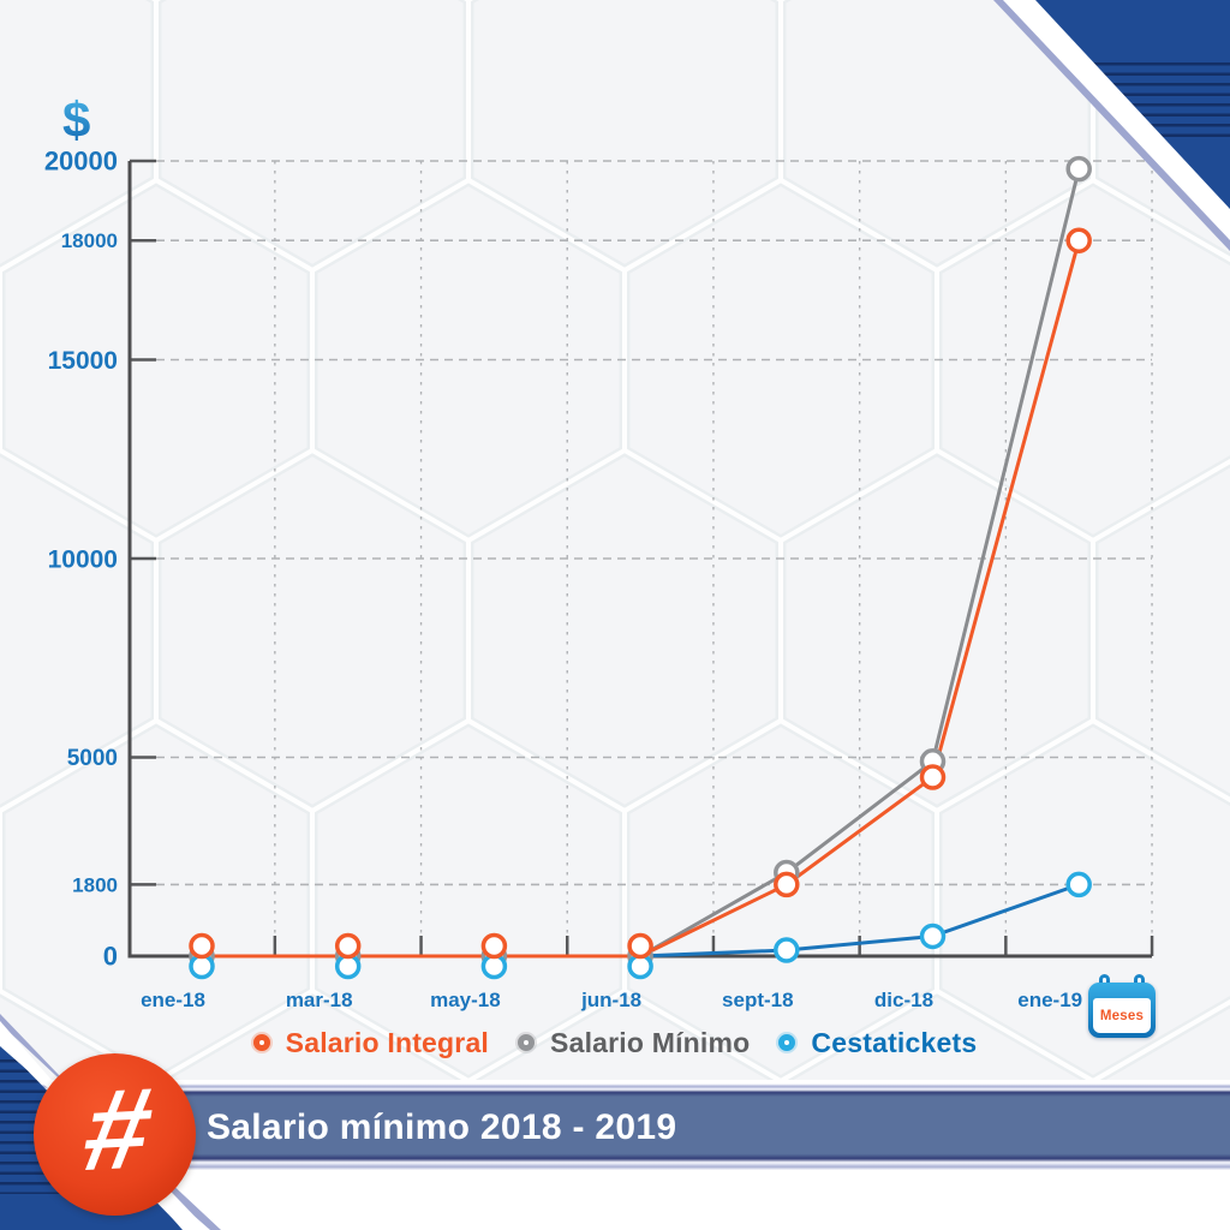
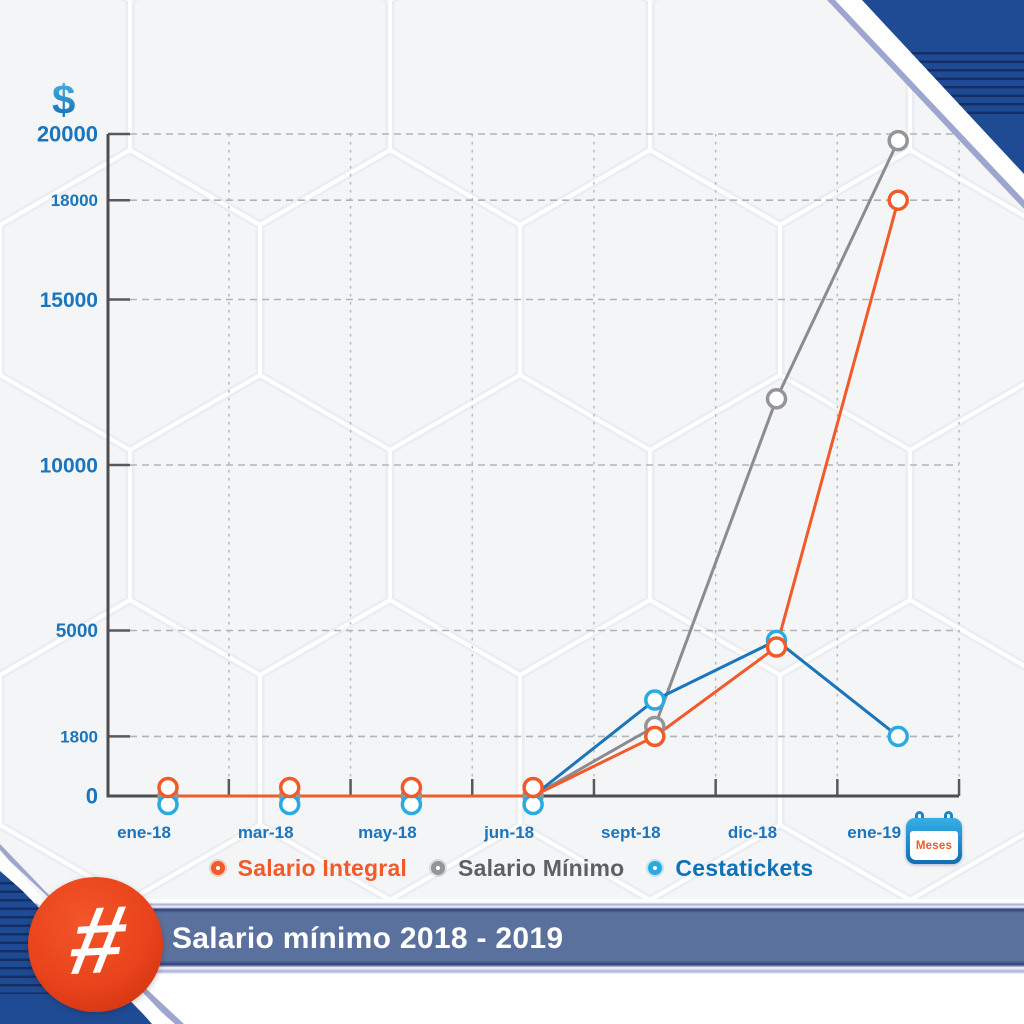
Cestatickets/sept-18: 200 -> 2900
Salario Mínimo/dic-18: 4900 -> 12000
Cestatickets/dic-18: 500 -> 4700
